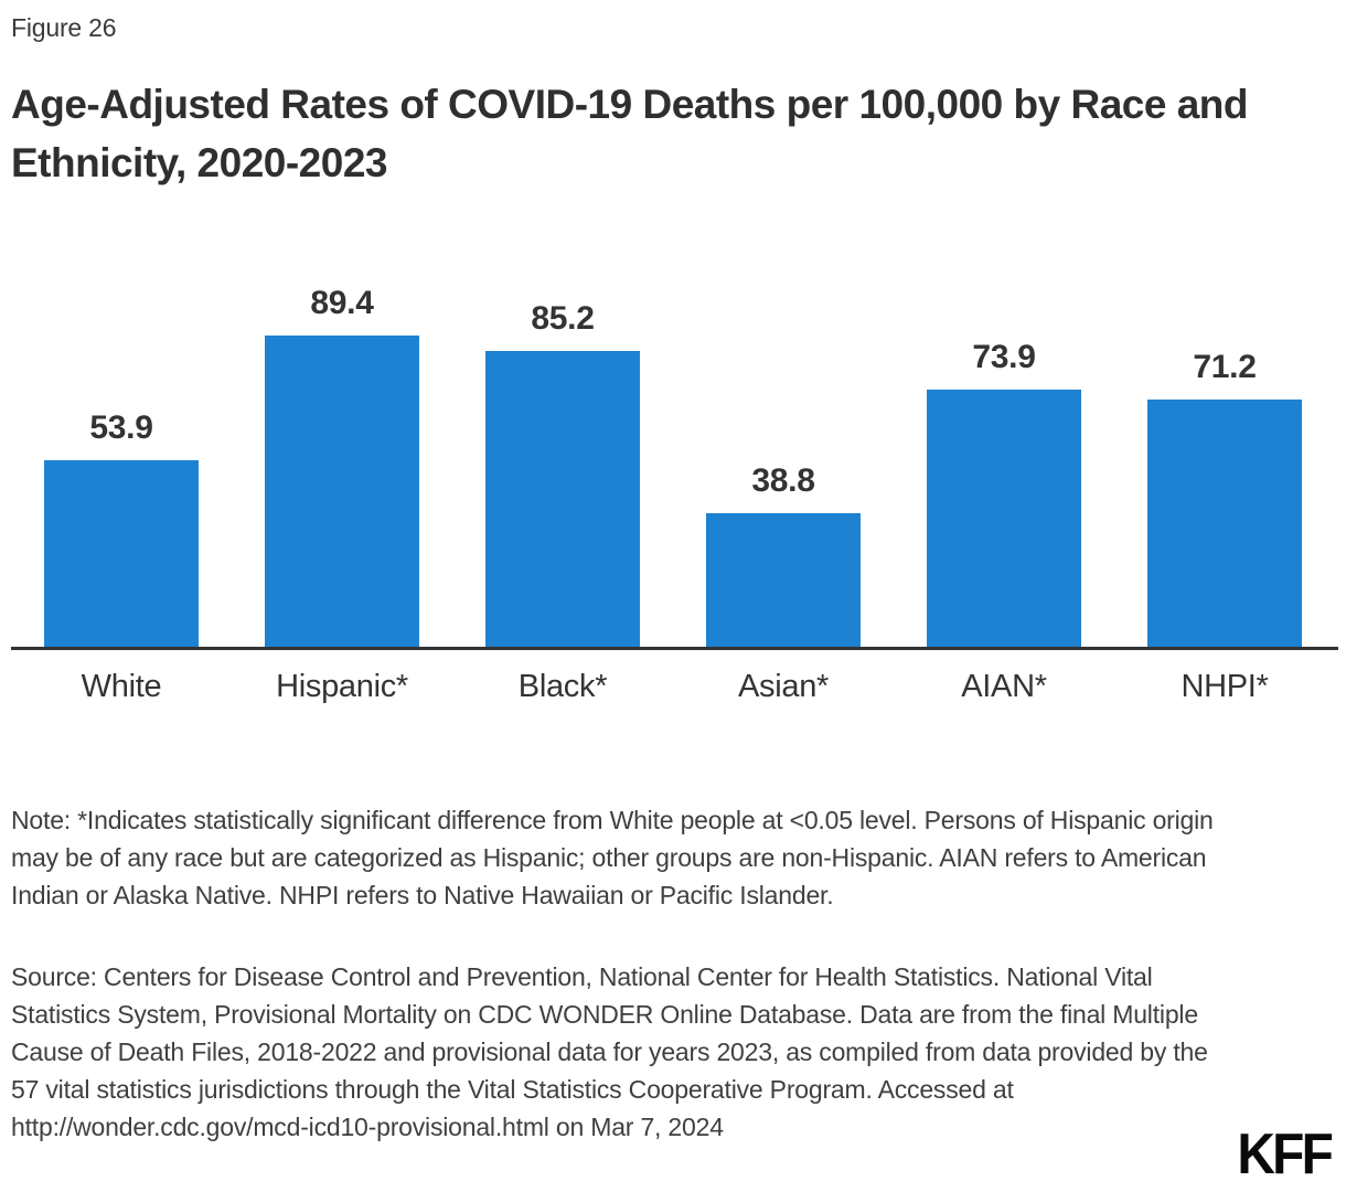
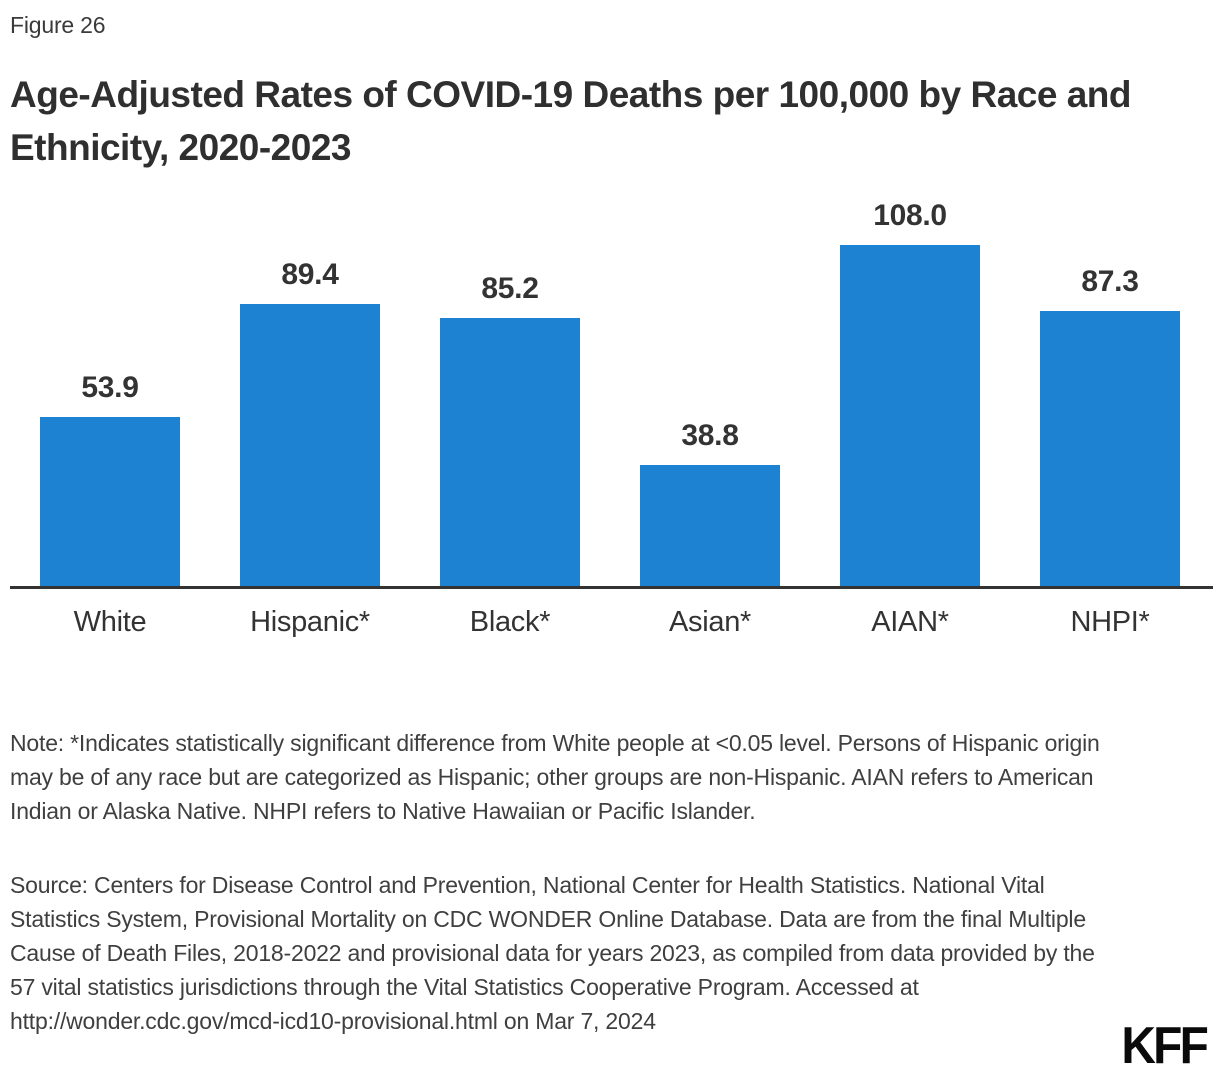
AIAN*: 73.9 -> 108.0
NHPI*: 71.2 -> 87.3
